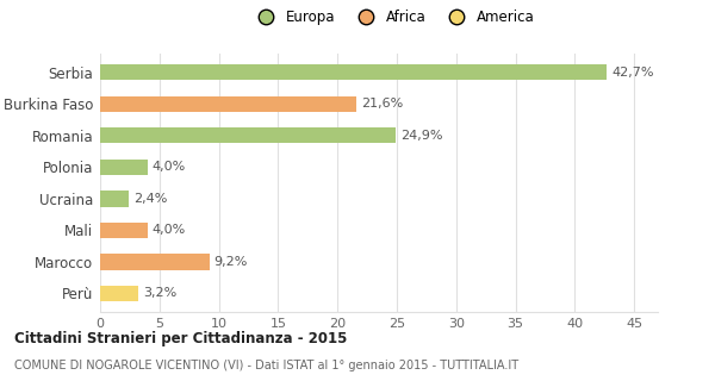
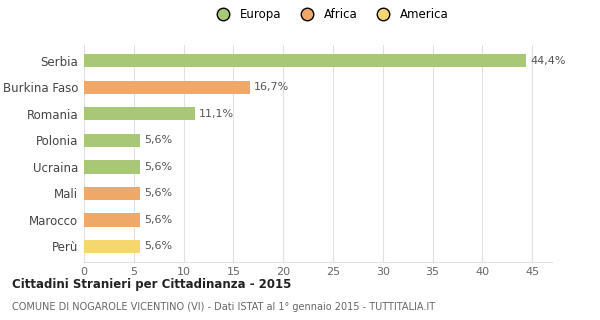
Serbia: 42,7% -> 44,4%
Burkina Faso: 21,6% -> 16,7%
Romania: 24,9% -> 11,1%
Polonia: 4,0% -> 5,6%
Ucraina: 2,4% -> 5,6%
Mali: 4,0% -> 5,6%
Marocco: 9,2% -> 5,6%
Perù: 3,2% -> 5,6%
